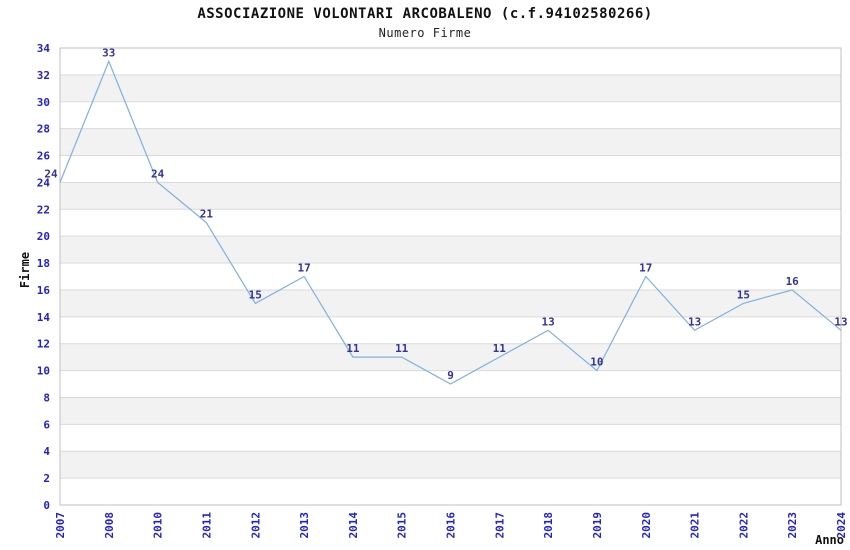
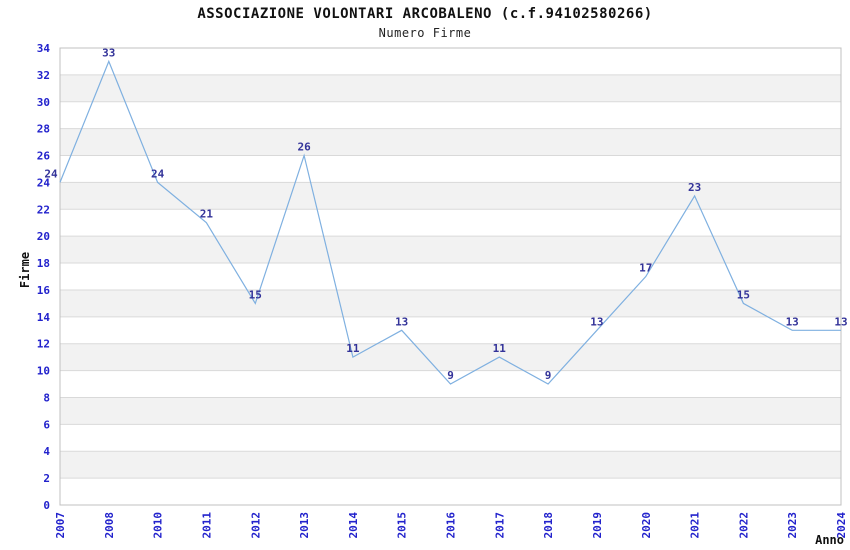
2013: 17 -> 26
2015: 11 -> 13
2018: 13 -> 9
2019: 10 -> 13
2021: 13 -> 23
2023: 16 -> 13
